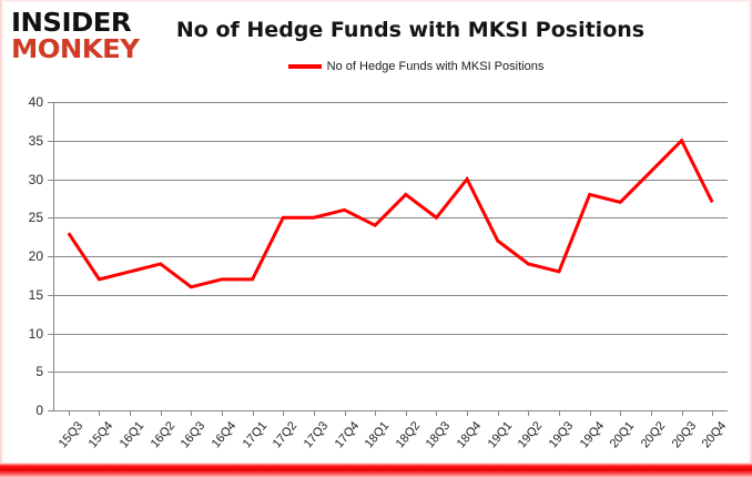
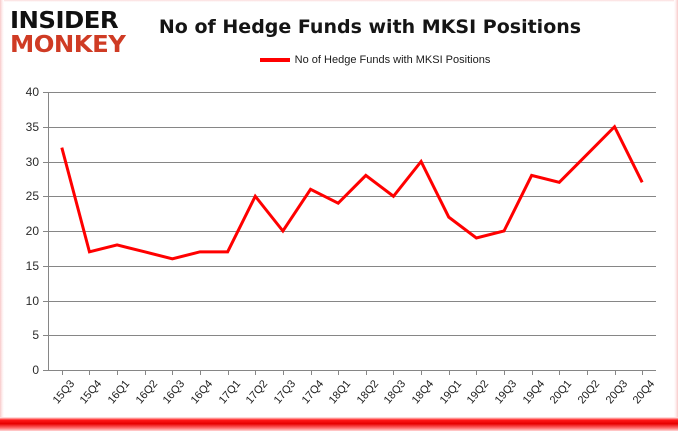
15Q3: 23 -> 32
16Q2: 19 -> 17
17Q3: 25 -> 20
19Q3: 18 -> 20
